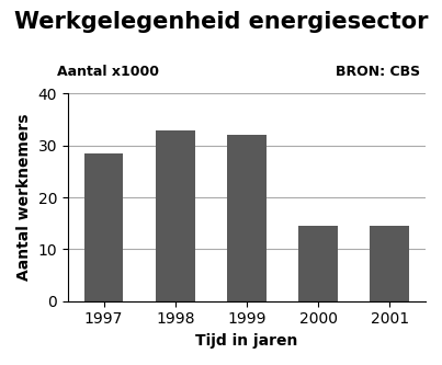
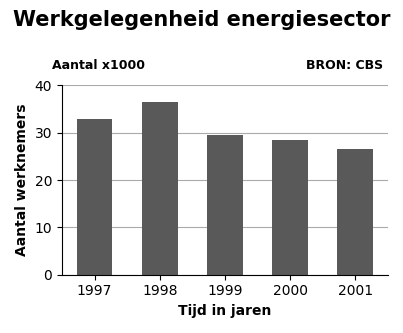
1997: 28.5 -> 33.0
1998: 33.0 -> 36.5
1999: 32.0 -> 29.5
2000: 14.5 -> 28.5
2001: 14.5 -> 26.5
